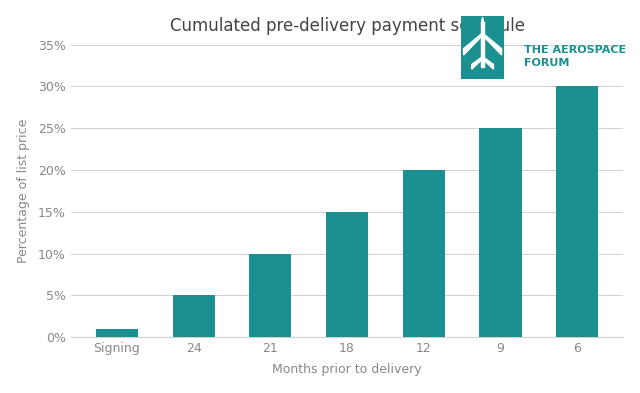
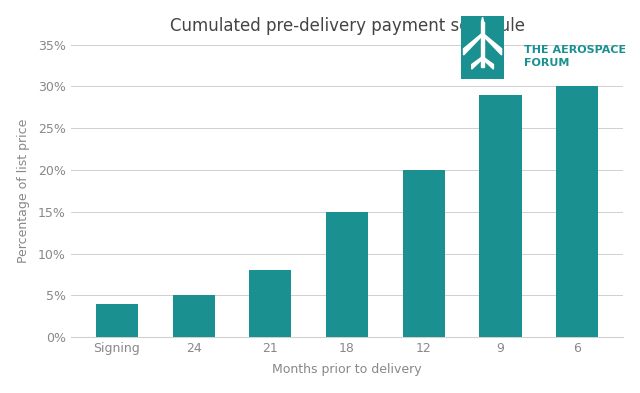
Signing: 1% -> 4%
21: 10% -> 8%
9: 25% -> 29%
